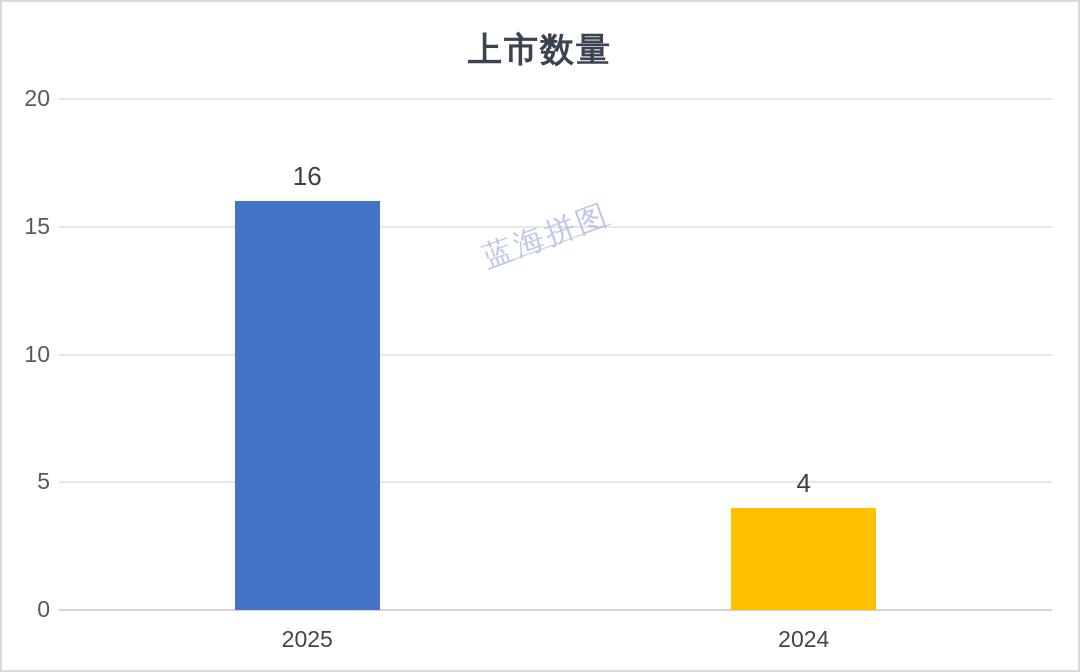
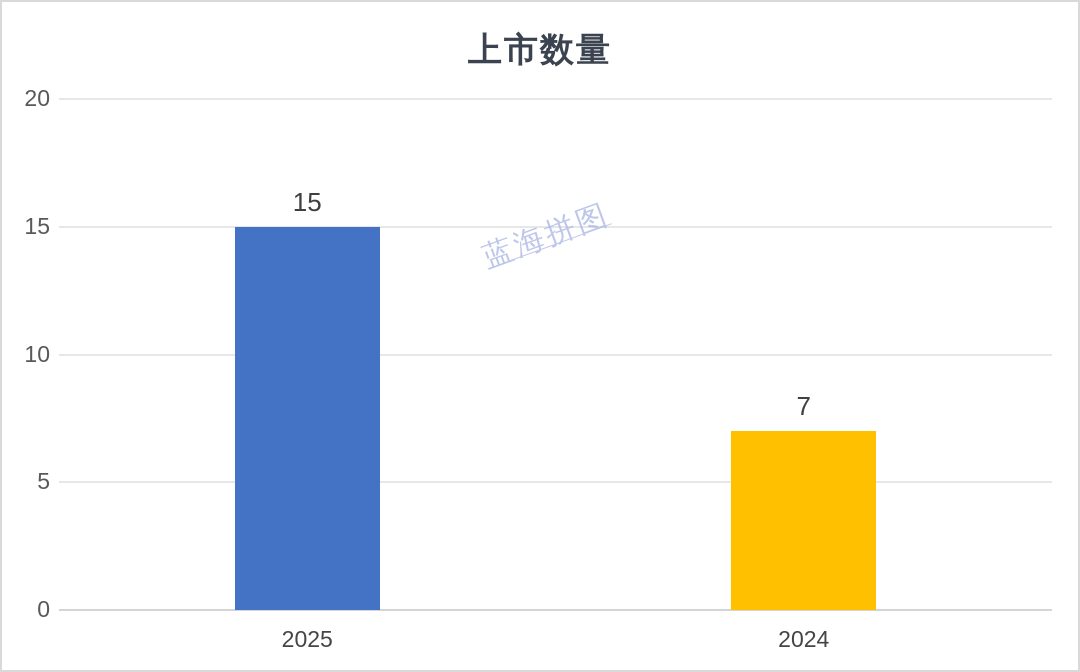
2025: 16 -> 15
2024: 4 -> 7
